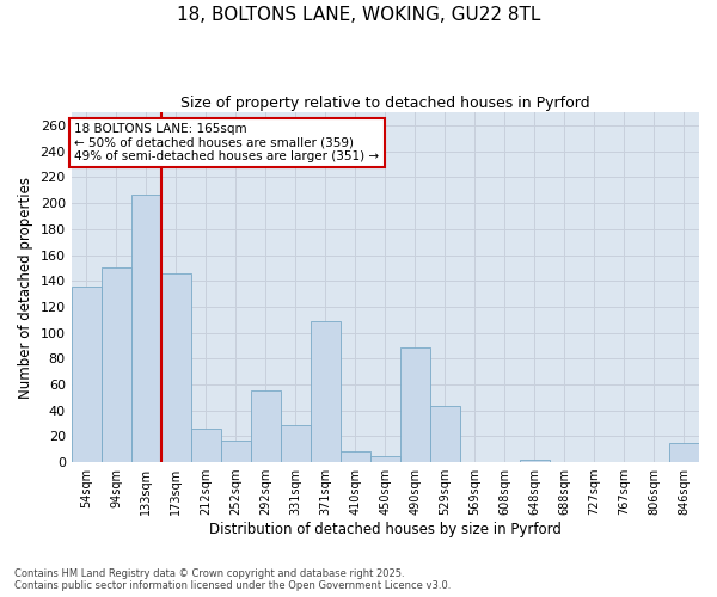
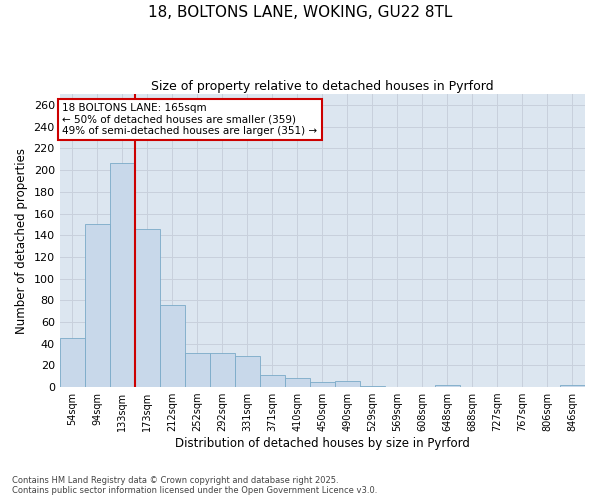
54sqm: 136 -> 45
212sqm: 26 -> 76
252sqm: 17 -> 31
292sqm: 55 -> 31
371sqm: 109 -> 11
490sqm: 89 -> 6
529sqm: 43 -> 1
846sqm: 15 -> 2
